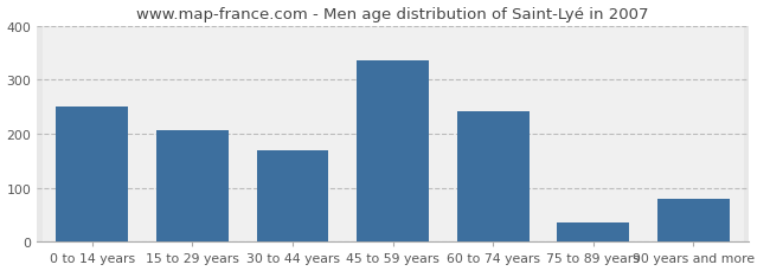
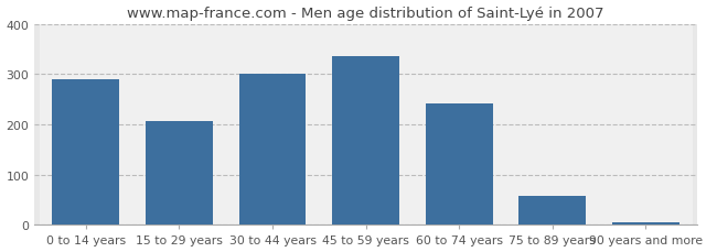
0 to 14 years: 250 -> 290
30 to 44 years: 170 -> 300
75 to 89 years: 35 -> 57
90 years and more: 80 -> 5
